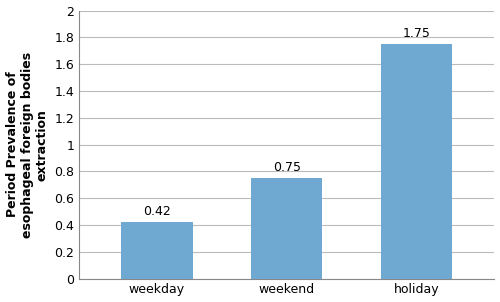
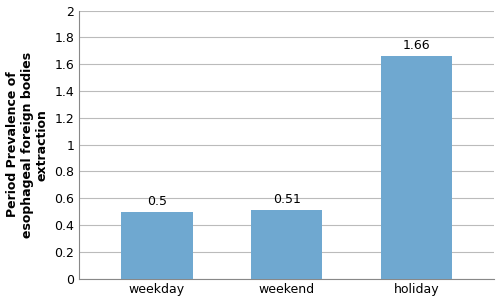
weekday: 0.42 -> 0.5
weekend: 0.75 -> 0.51
holiday: 1.75 -> 1.66
